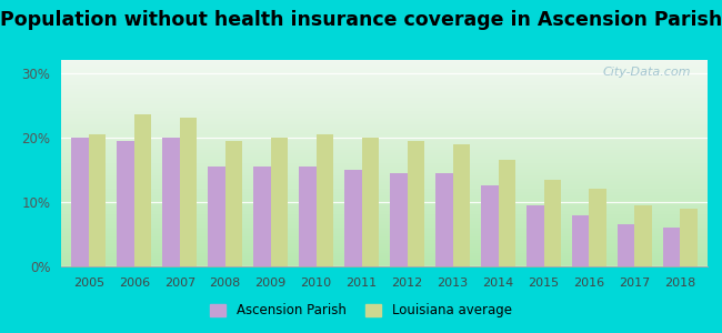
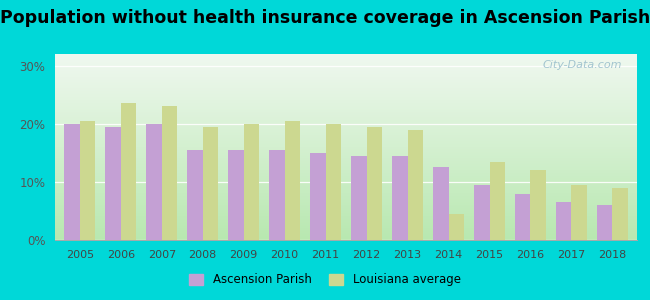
Louisiana average/2014: 16.5% -> 4.4%
